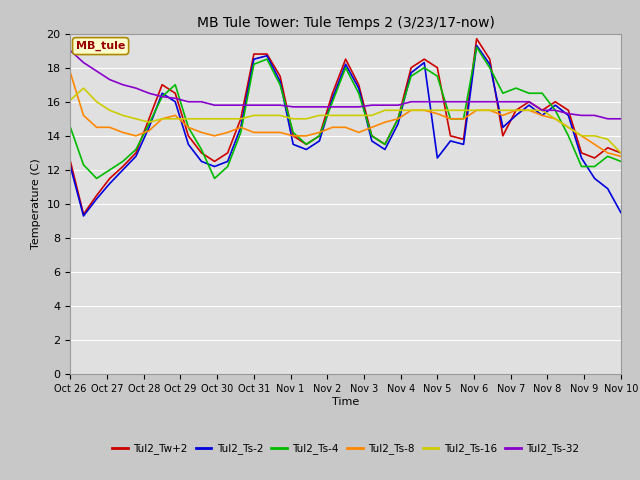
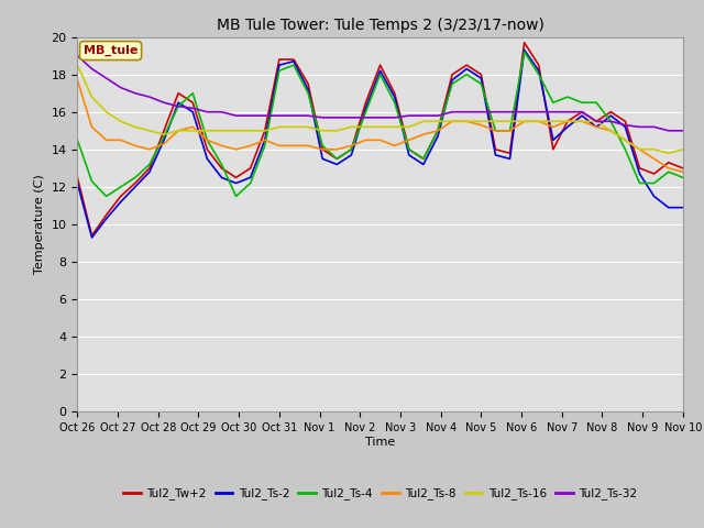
Tul2_Ts-16/Oct 26: 16.1 -> 18.5
Tul2_Ts-2/Nov 5: 12.7 -> 17.8
Tul2_Ts-2/Nov 10: 9.5 -> 10.9
Tul2_Ts-16/Nov 10: 13.0 -> 14.0
